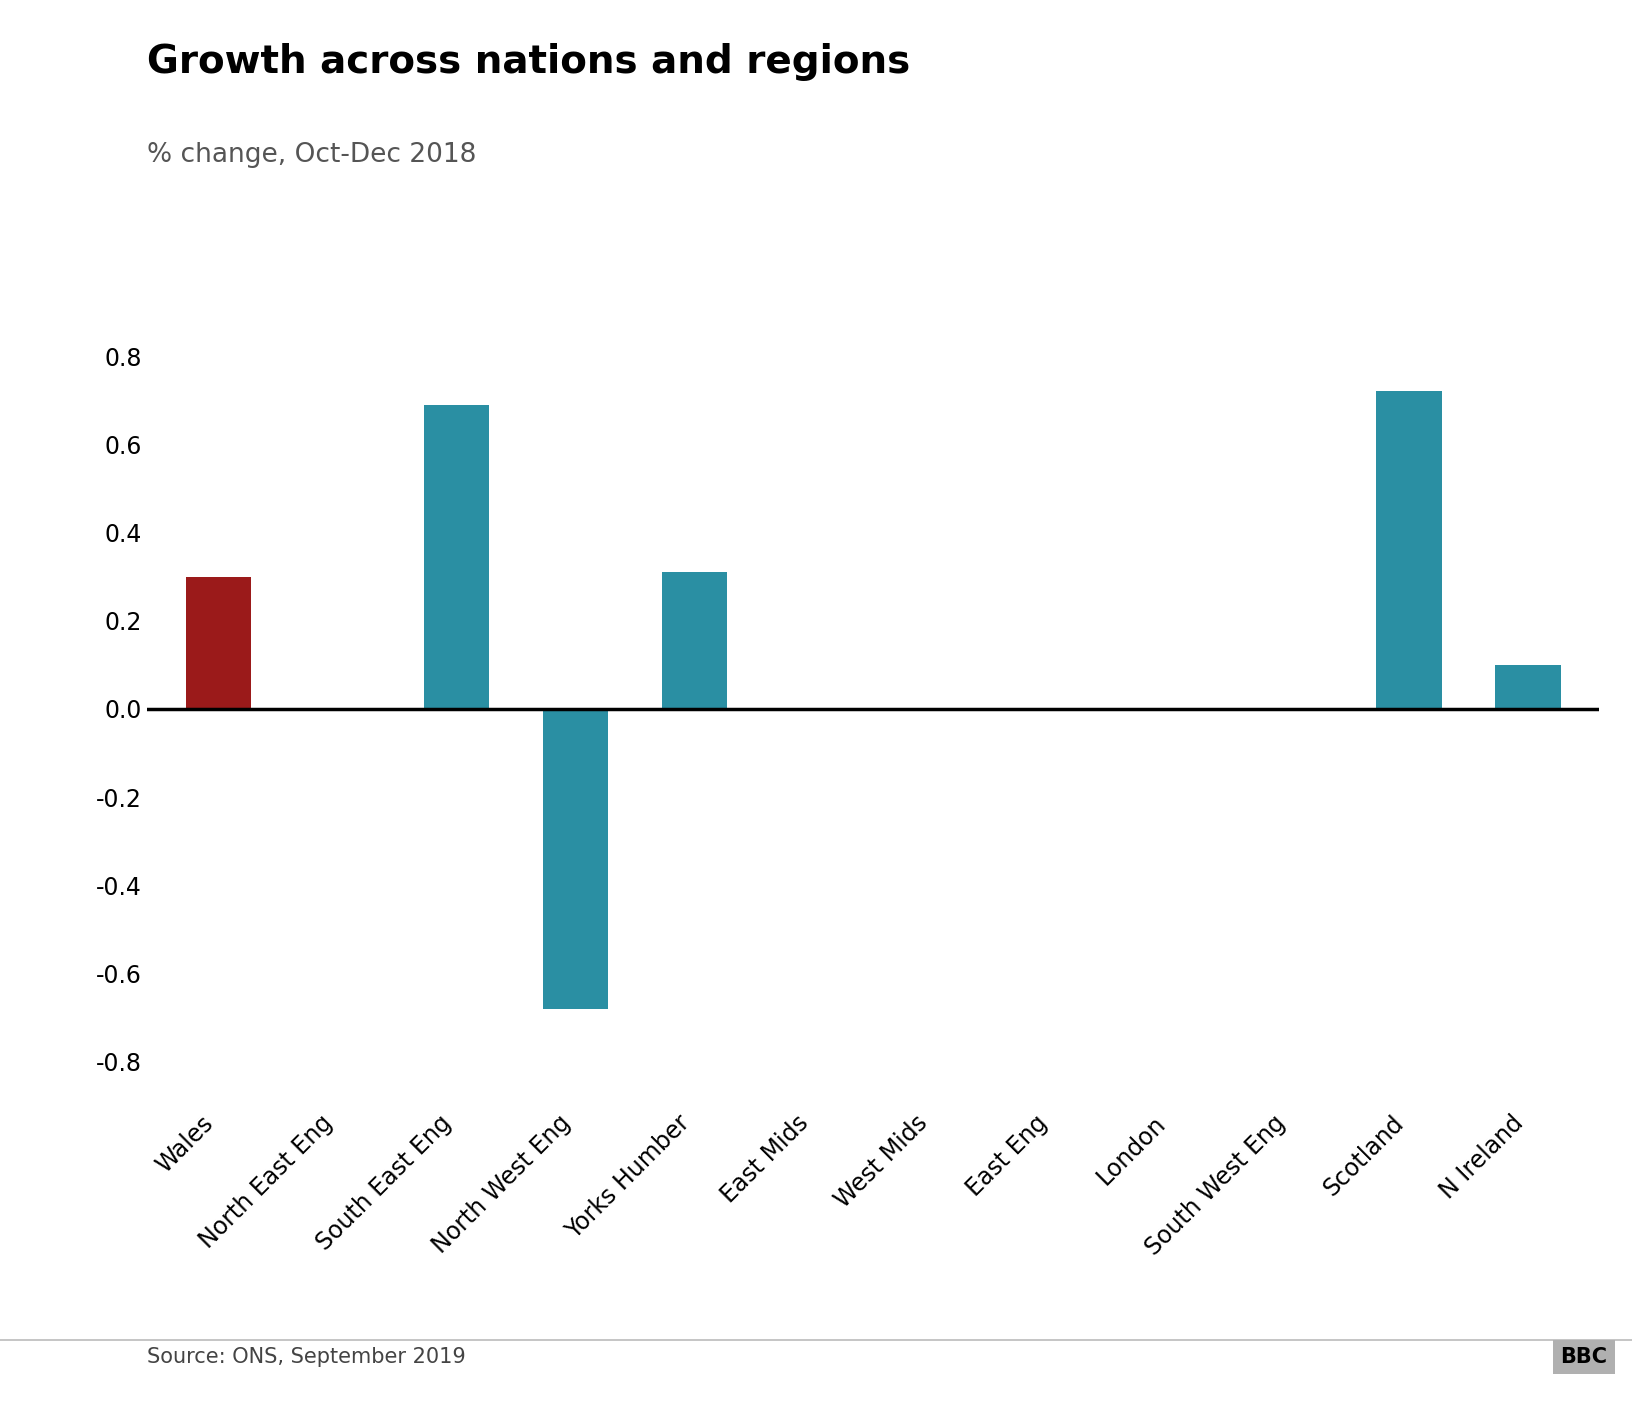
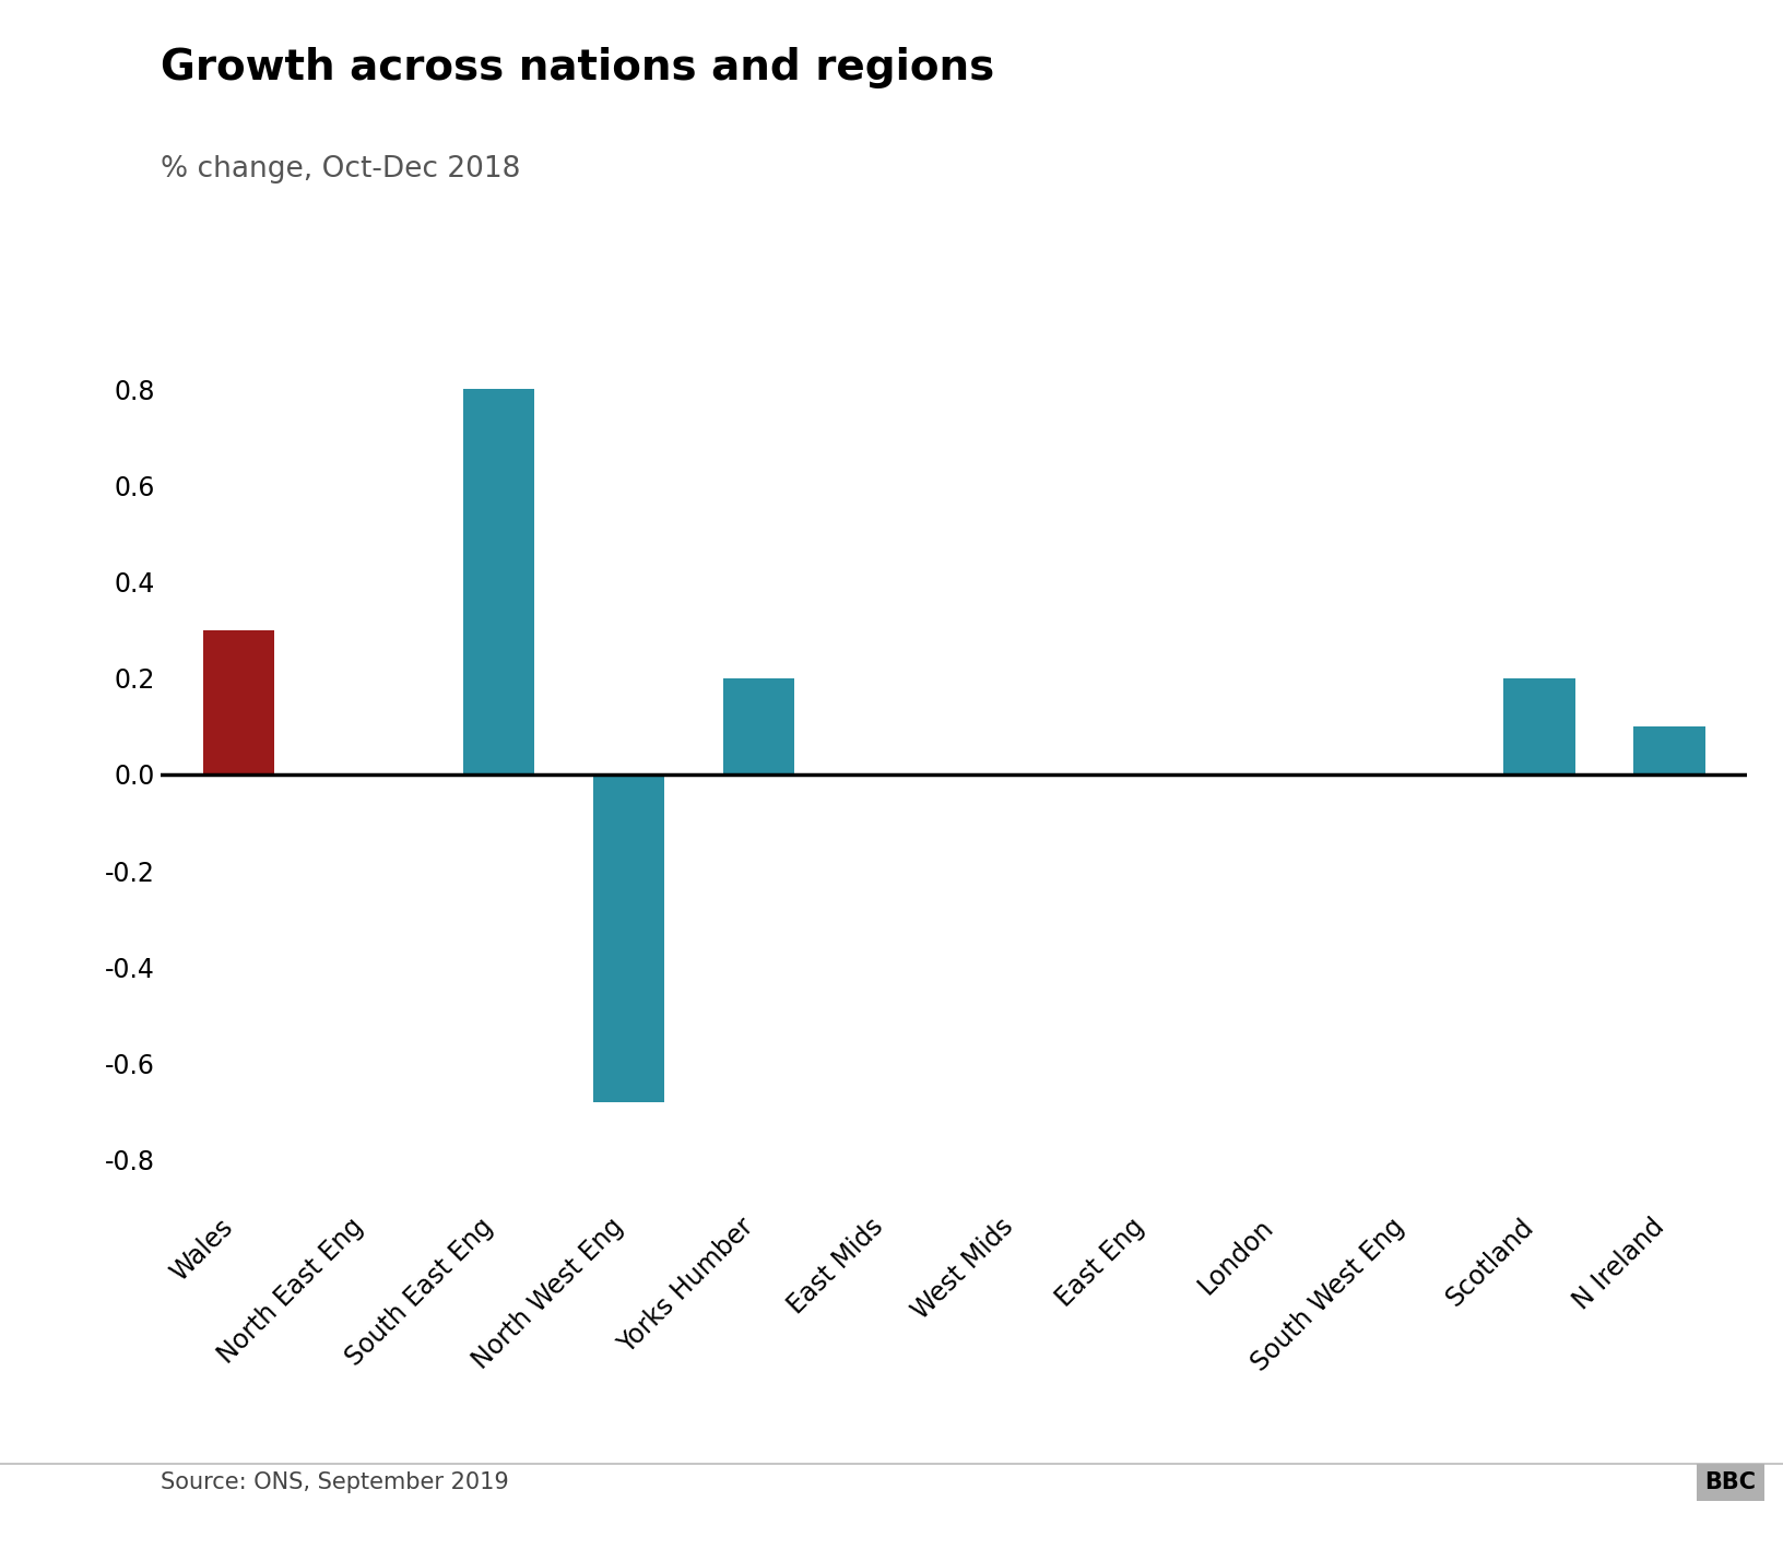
South East Eng: 0.69 -> 0.80
Yorks Humber: 0.31 -> 0.20
Scotland: 0.72 -> 0.20
